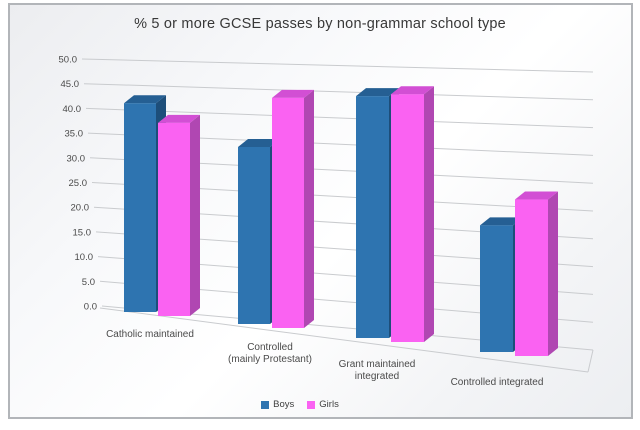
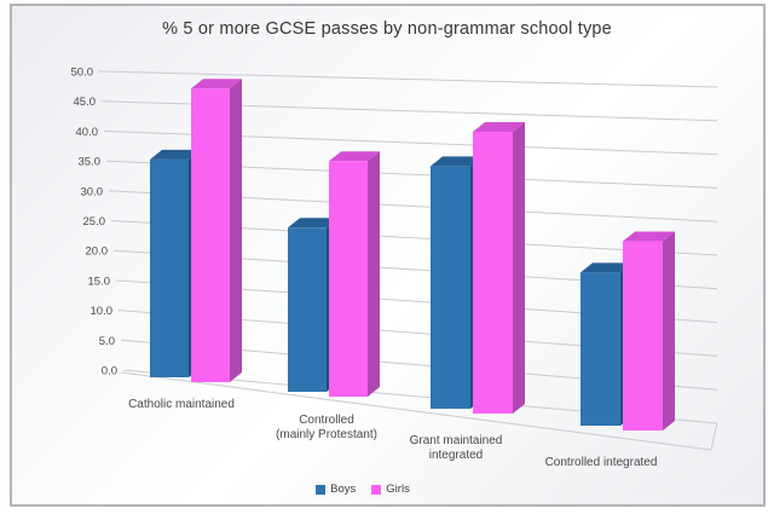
Boys/Catholic maintained: 40 -> 34
Girls/Catholic maintained: 37 -> 46
Boys/Controlled (mainly Protestant): 30 -> 23
Girls/Controlled (mainly Protestant): 39 -> 33
Boys/Grant maintained integrated: 41 -> 34
Girls/Grant maintained integrated: 42 -> 40
